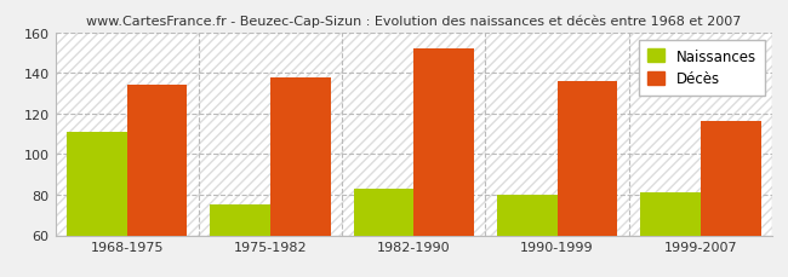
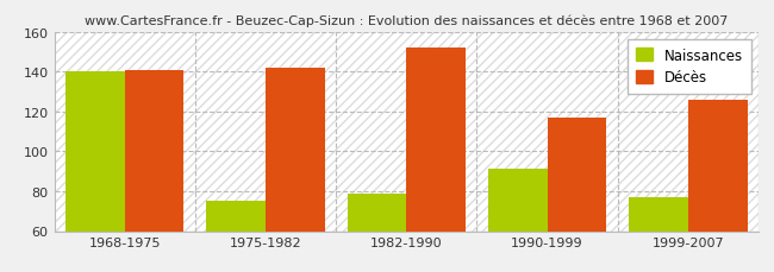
Naissances/1968-1975: 111 -> 140
Décès/1968-1975: 134 -> 141
Décès/1975-1982: 138 -> 142
Naissances/1982-1990: 83 -> 79
Naissances/1990-1999: 80 -> 91
Décès/1990-1999: 136 -> 117
Naissances/1999-2007: 81 -> 77
Décès/1999-2007: 116 -> 126
